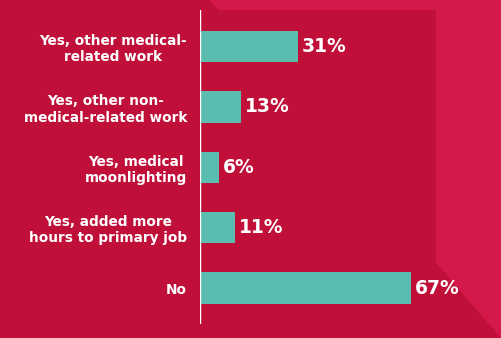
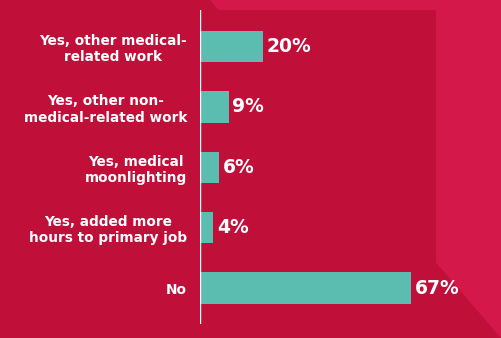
Yes, other medical- related work: 31% -> 20%
Yes, other non- medical-related work: 13% -> 9%
Yes, added more hours to primary job: 11% -> 4%
